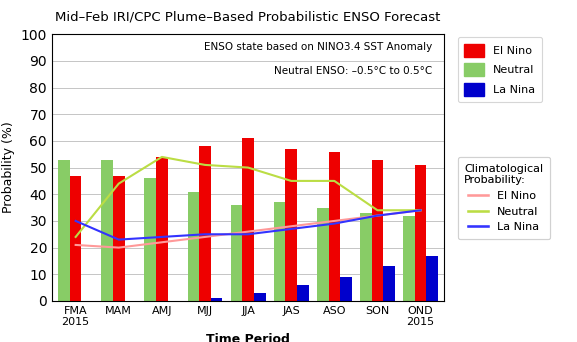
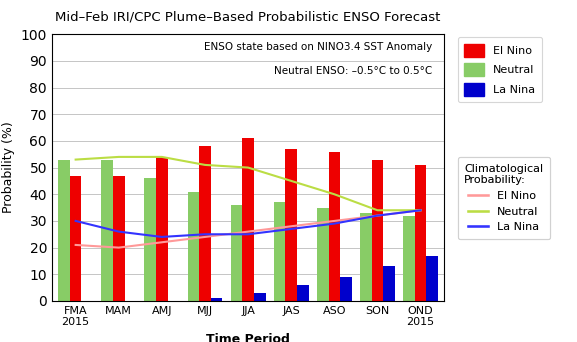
Neutral/FMA 2015: 24 -> 53
Neutral/MAM: 44 -> 54
La Nina/MAM: 23 -> 26
Neutral/ASO: 45 -> 40
